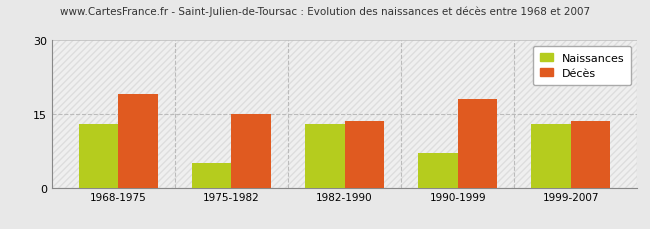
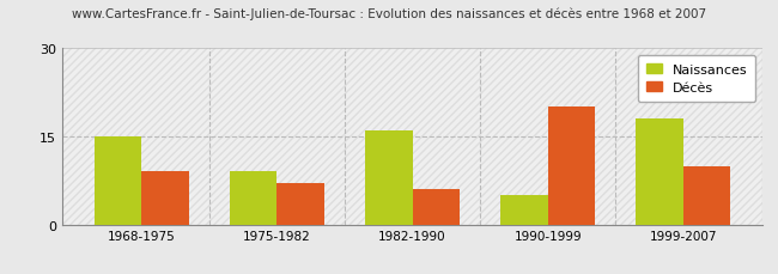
Naissances/1968-1975: 13 -> 15
Décès/1968-1975: 19.0 -> 9.0
Naissances/1975-1982: 5 -> 9
Décès/1975-1982: 15.0 -> 7.0
Naissances/1982-1990: 13 -> 16
Décès/1982-1990: 13.5 -> 6.0
Naissances/1990-1999: 7 -> 5
Décès/1990-1999: 18.0 -> 20.0
Naissances/1999-2007: 13 -> 18
Décès/1999-2007: 13.5 -> 10.0
